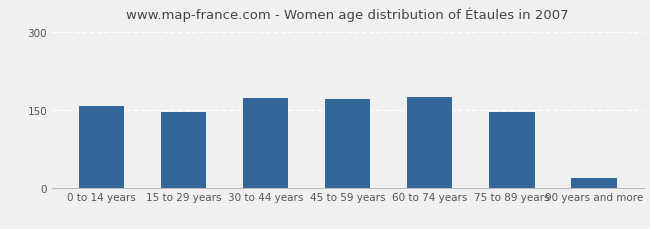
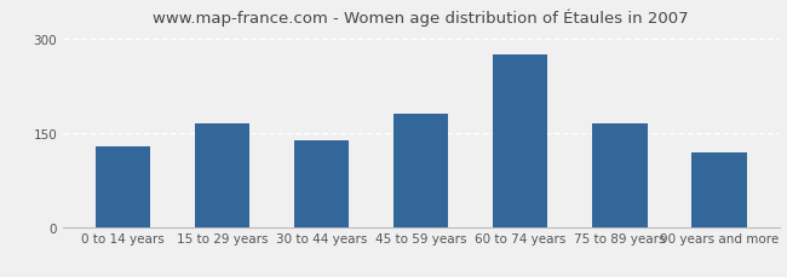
0 to 14 years: 158 -> 128
15 to 29 years: 146 -> 164
30 to 44 years: 172 -> 138
45 to 59 years: 170 -> 180
60 to 74 years: 175 -> 274
75 to 89 years: 145 -> 164
90 years and more: 18 -> 118
